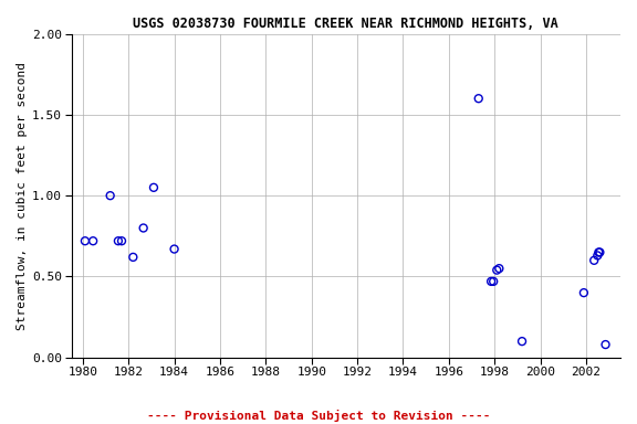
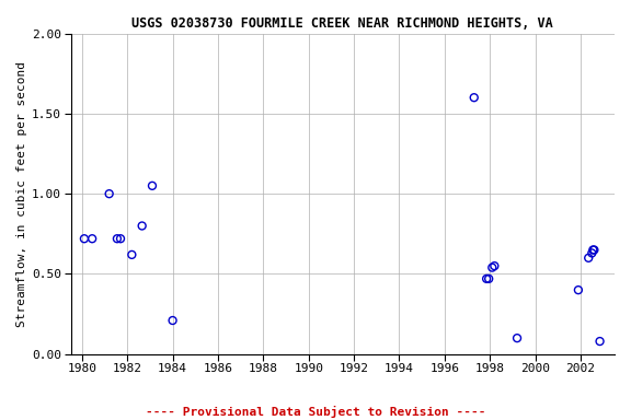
1984: 0.67 -> 0.21
